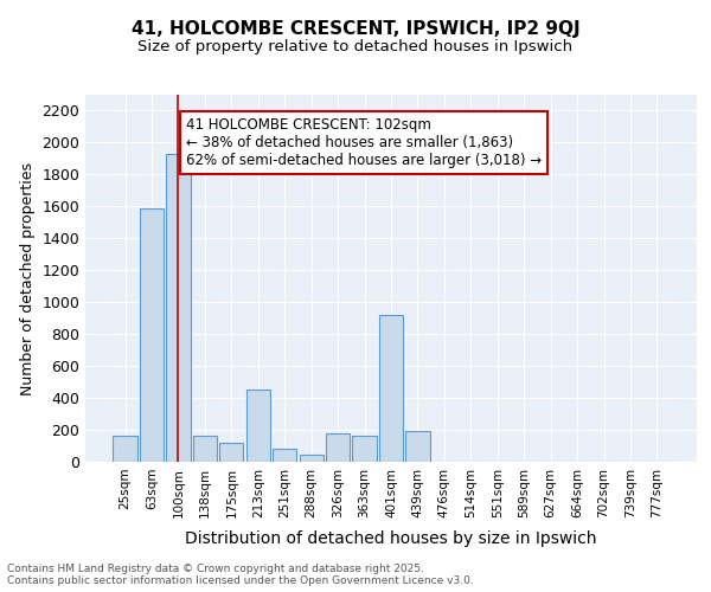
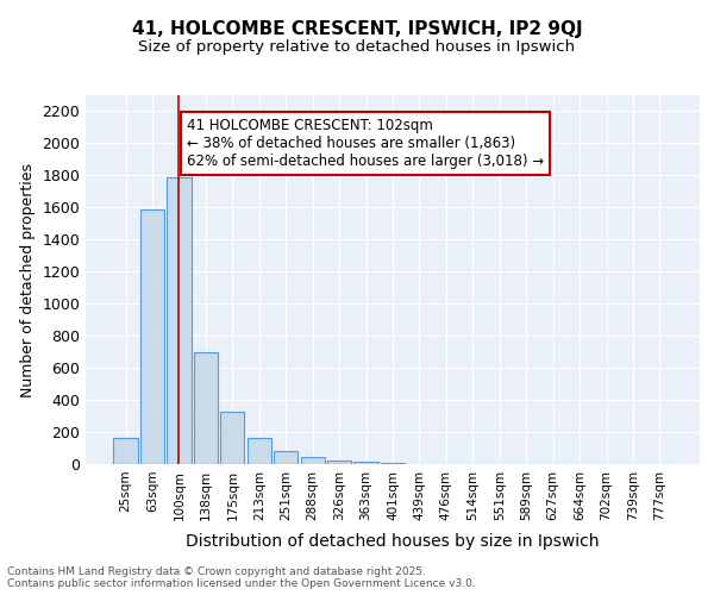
100sqm: 1930 -> 1790
138sqm: 160 -> 700
175sqm: 120 -> 330
213sqm: 450 -> 160
326sqm: 180 -> 20
363sqm: 160 -> 10
401sqm: 920 -> 10
439sqm: 190 -> 0
